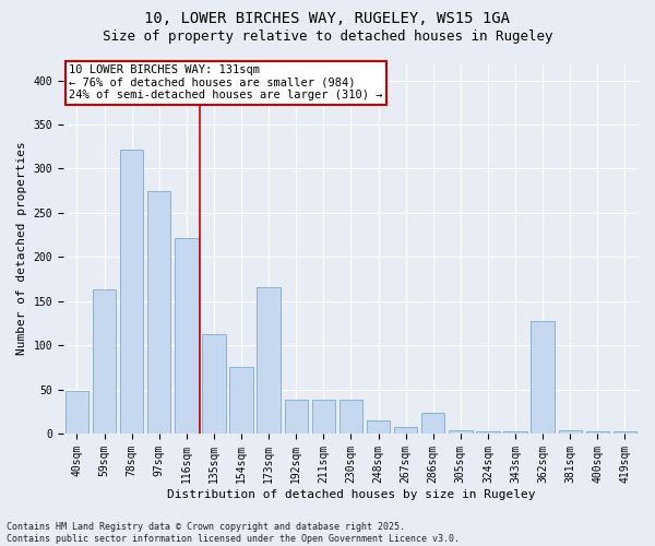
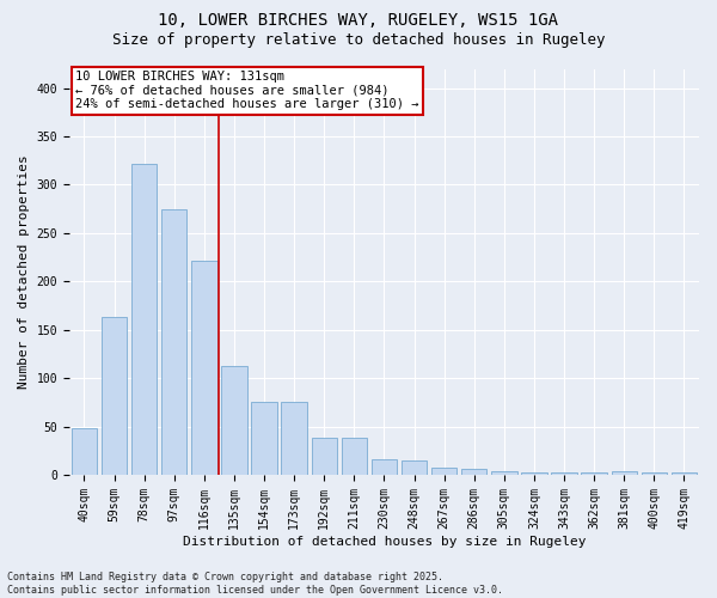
173sqm: 166 -> 75
230sqm: 38 -> 16
286sqm: 24 -> 6
362sqm: 128 -> 3
